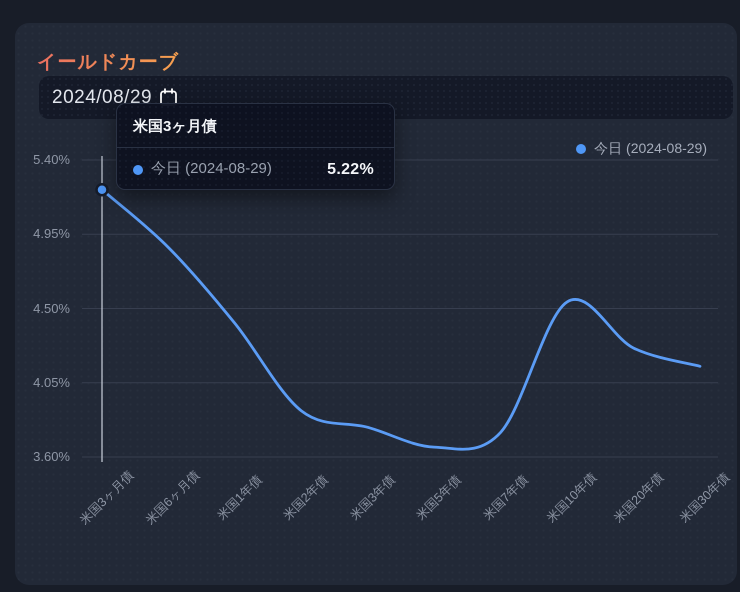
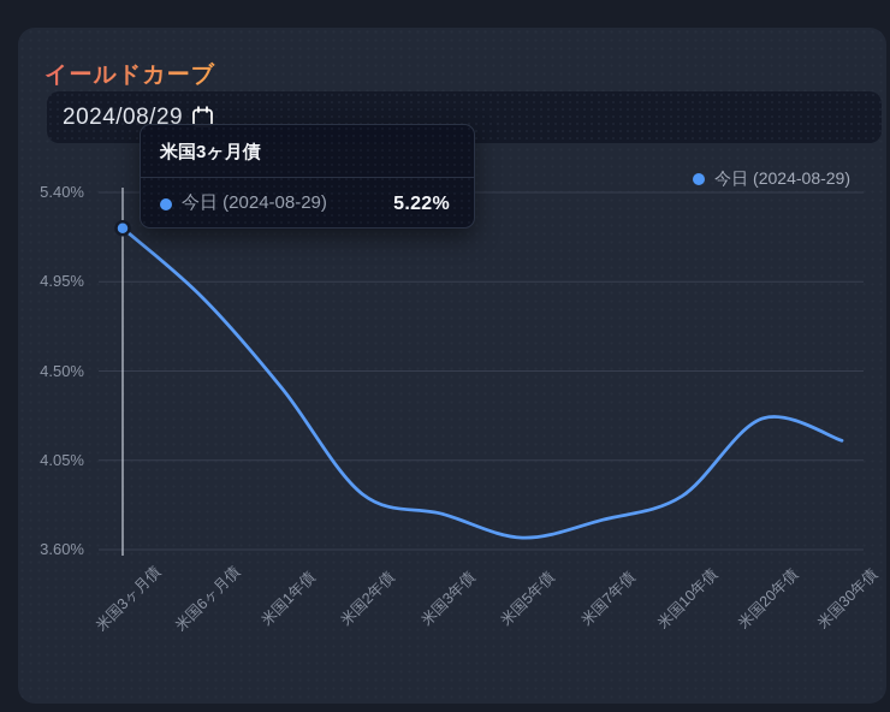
米国10年債: 4.54% -> 3.87%
